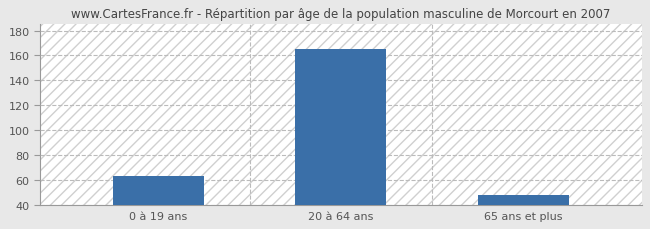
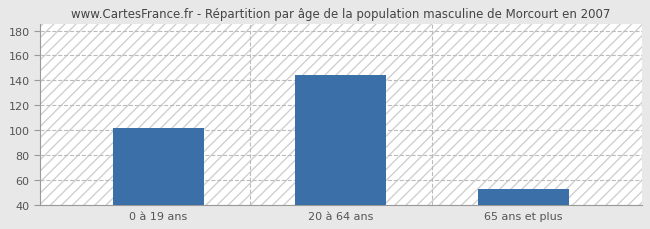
0 à 19 ans: 63 -> 102
20 à 64 ans: 165 -> 144
65 ans et plus: 48 -> 53
